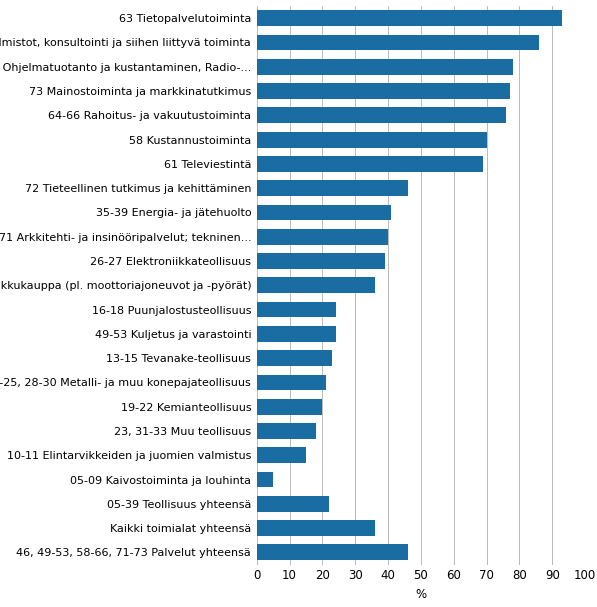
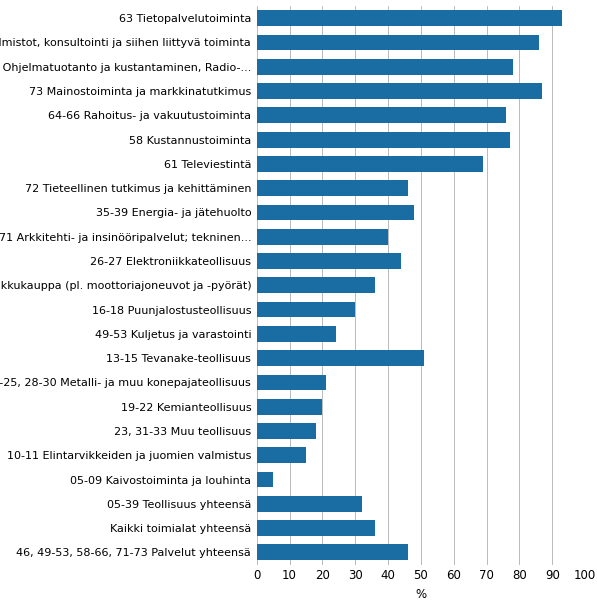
73 Mainostoiminta ja markkinatutkimus: 77 -> 87
58 Kustannustoiminta: 70 -> 77
35-39 Energia- ja jätehuolto: 41 -> 48
26-27 Elektroniikkateollisuus: 39 -> 44
16-18 Puunjalostusteollisuus: 24 -> 30
13-15 Tevanake-teollisuus: 23 -> 51
05-39 Teollisuus yhteensä: 22 -> 32
